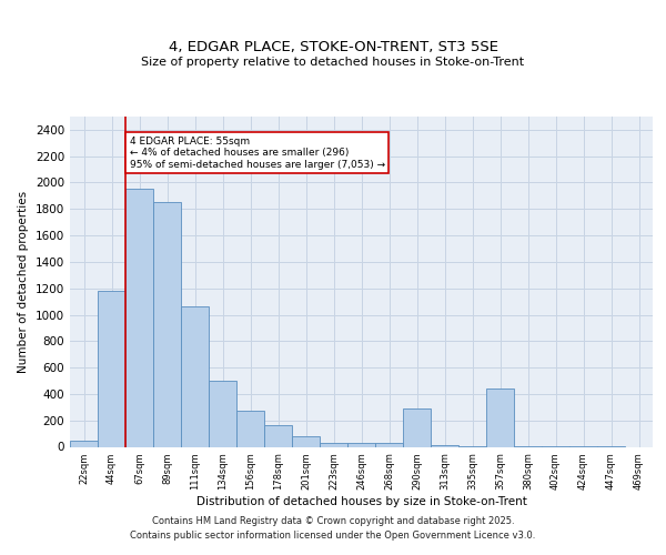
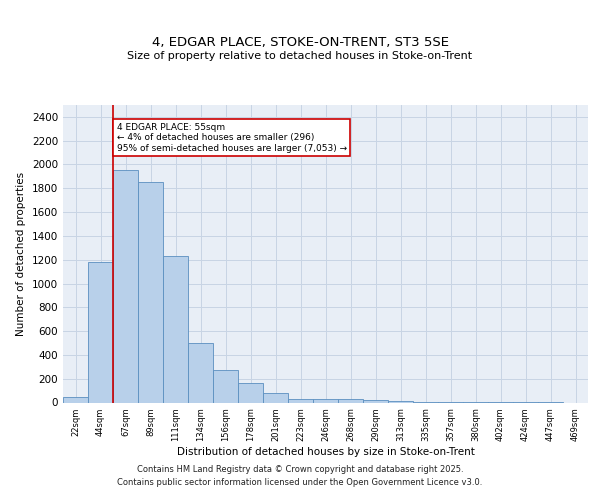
111sqm: 1060 -> 1230
290sqm: 290 -> 20
357sqm: 440 -> 0
